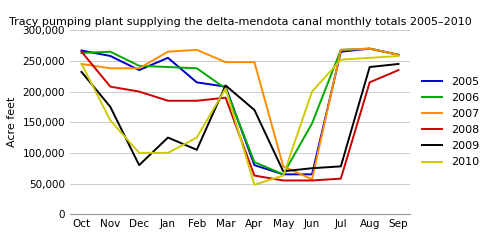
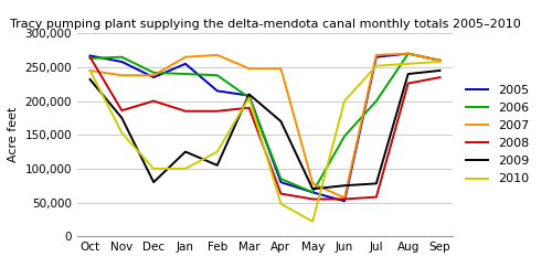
2008/Nov: 208,000 -> 186,000
2010/May: 63,000 -> 22,000
2005/Jun: 65,000 -> 52,000
2006/Jul: 268,000 -> 200,000
2008/Aug: 215,000 -> 226,000
